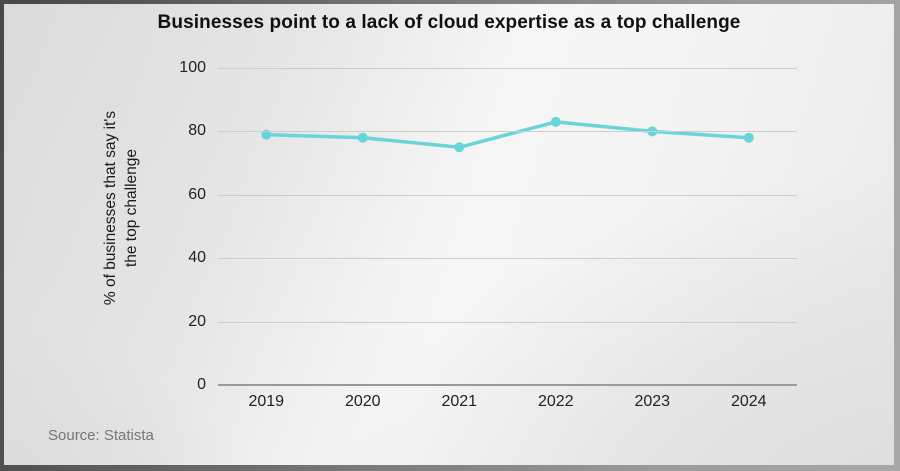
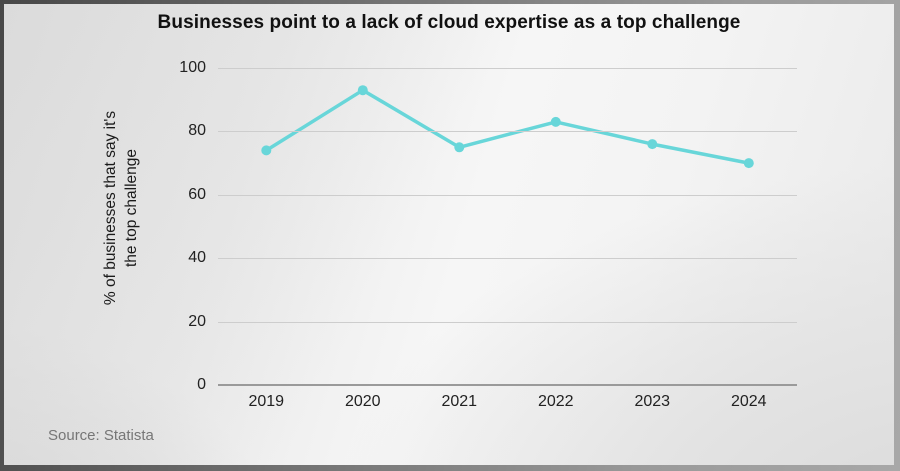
2019: 79 -> 74
2020: 78 -> 93
2023: 80 -> 76
2024: 78 -> 70
